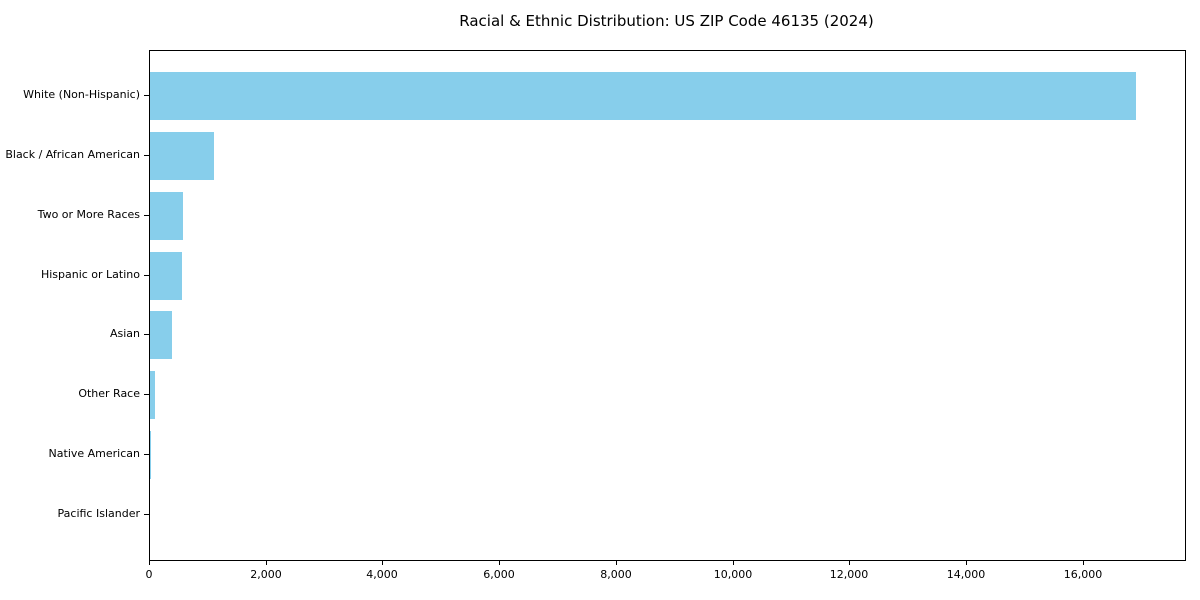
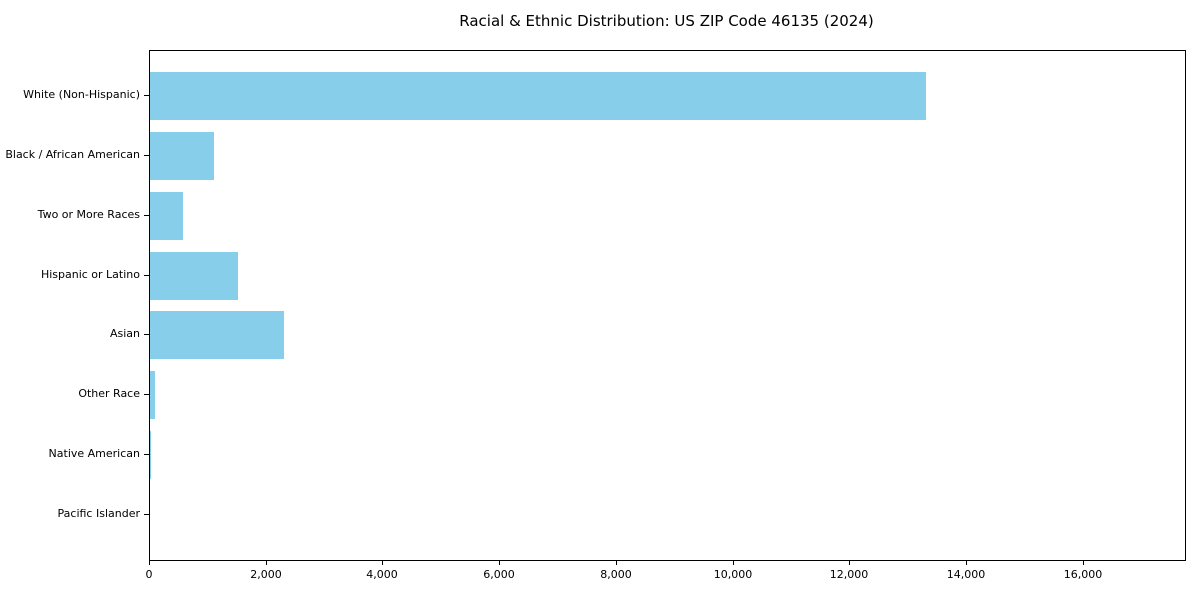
White (Non-Hispanic): 16900 -> 13300
Hispanic or Latino: 500 -> 1500
Asian: 400 -> 2300
